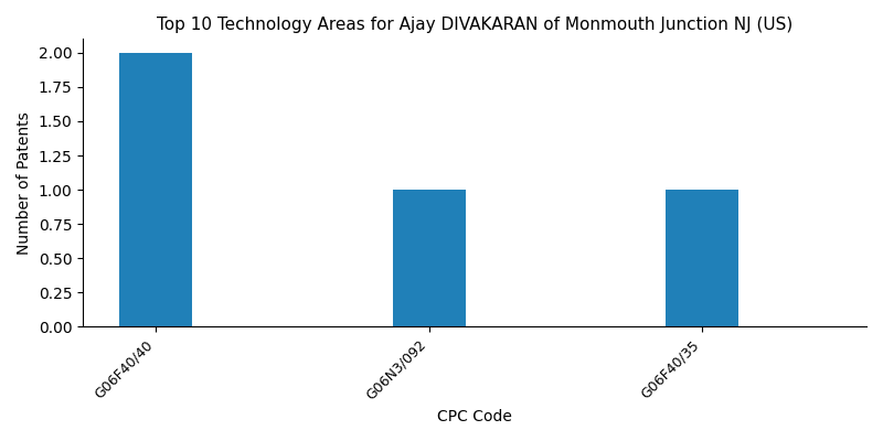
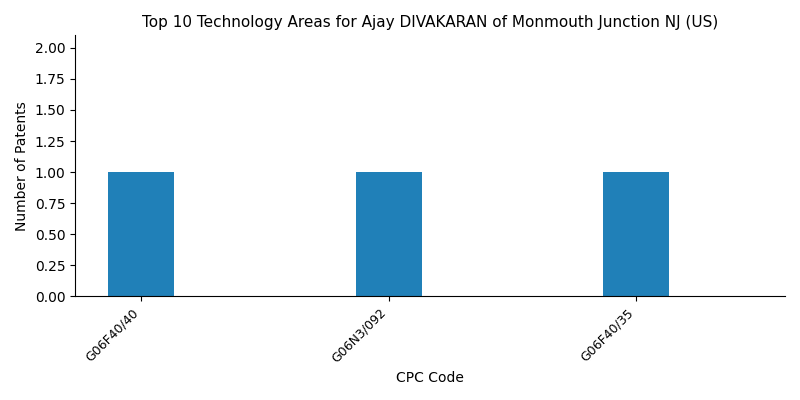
G06F40/40: 2 -> 1
